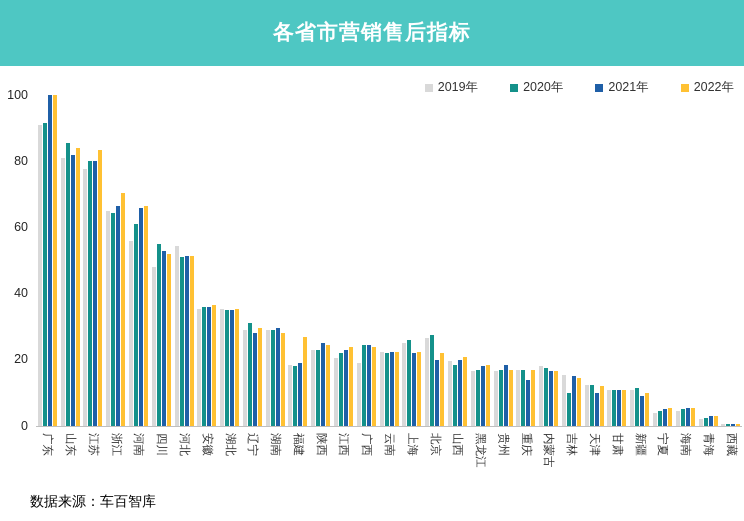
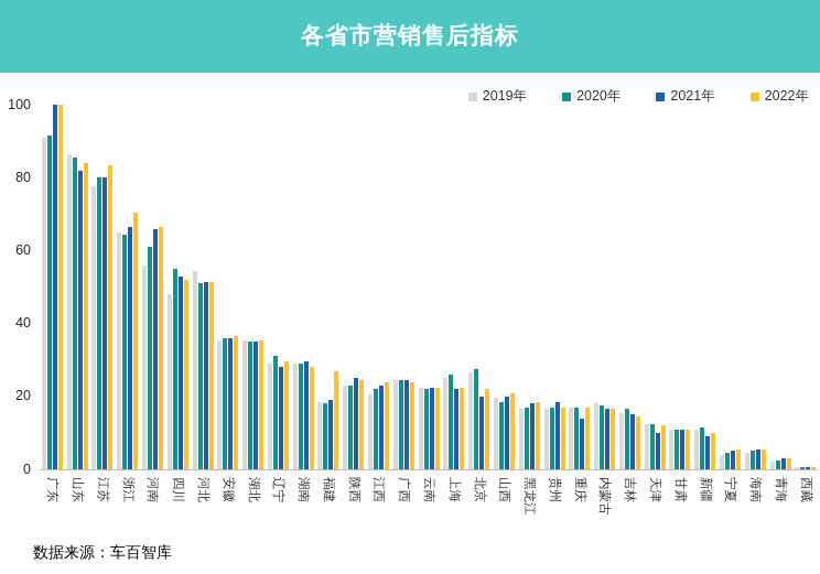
2019年/山东: 81 -> 86
2019年/广西: 19 -> 24
2020年/吉林: 10 -> 16
